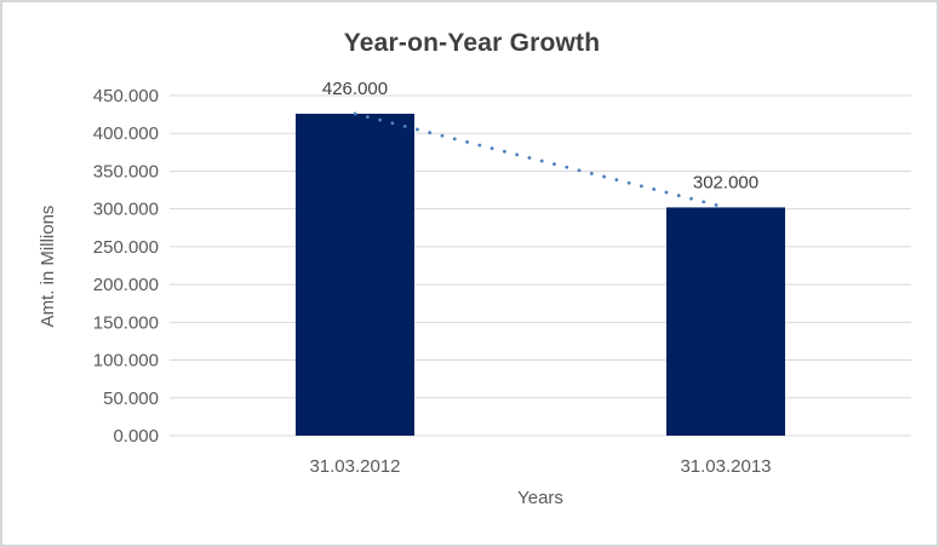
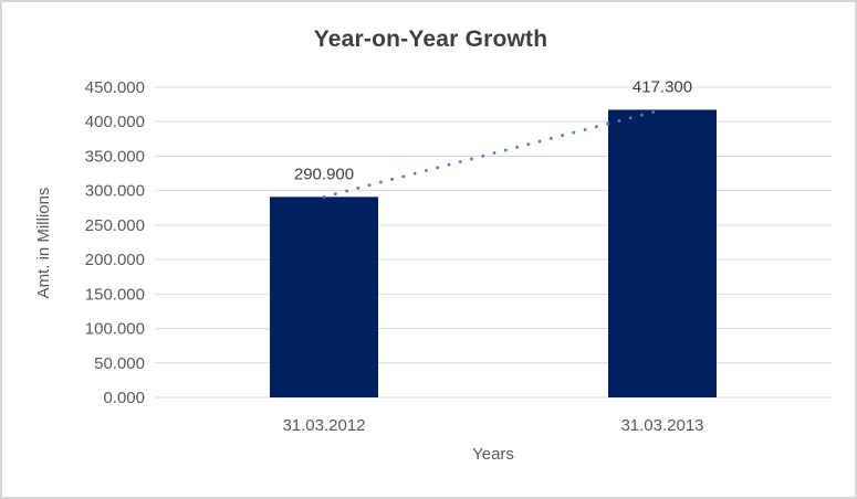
31.03.2012: 426.000 -> 290.900
31.03.2013: 302.000 -> 417.300
